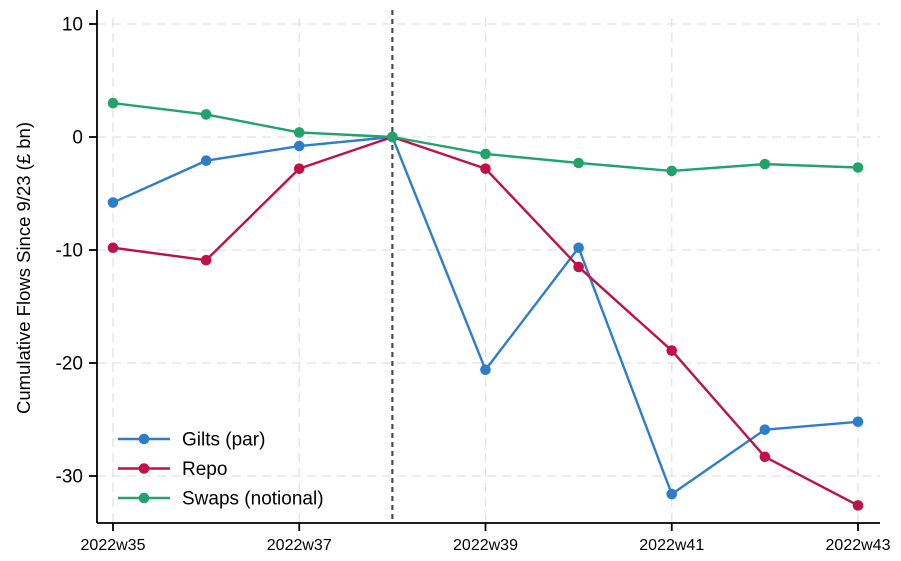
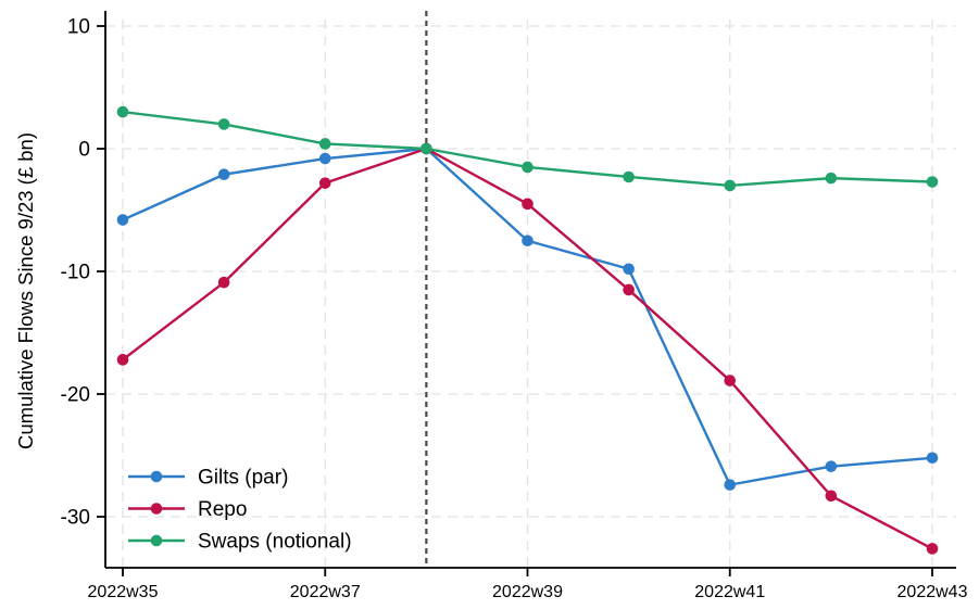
Repo/2022w35: -9.8 -> -17.2
Gilts (par)/2022w39: -20.6 -> -7.5
Repo/2022w39: -2.8 -> -4.5
Gilts (par)/2022w41: -31.6 -> -27.4
